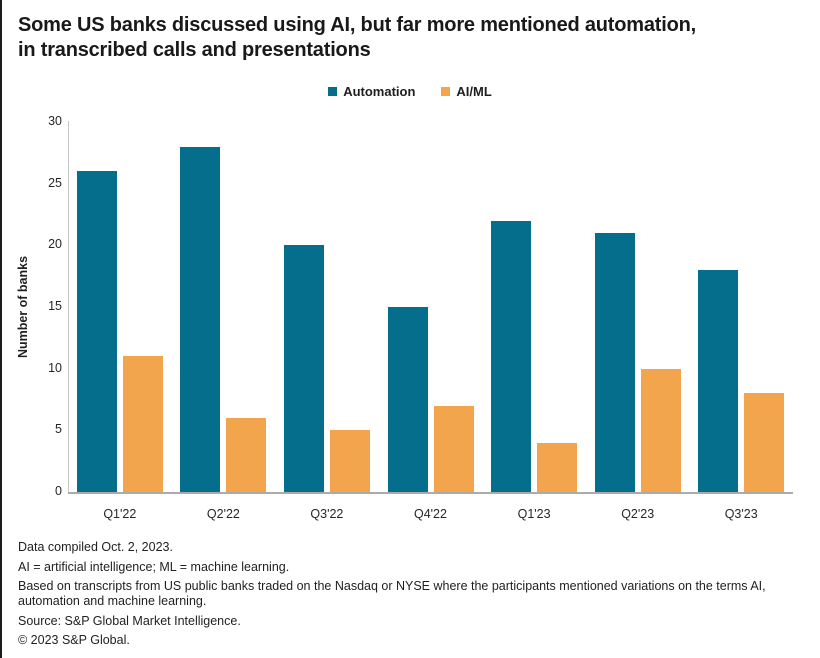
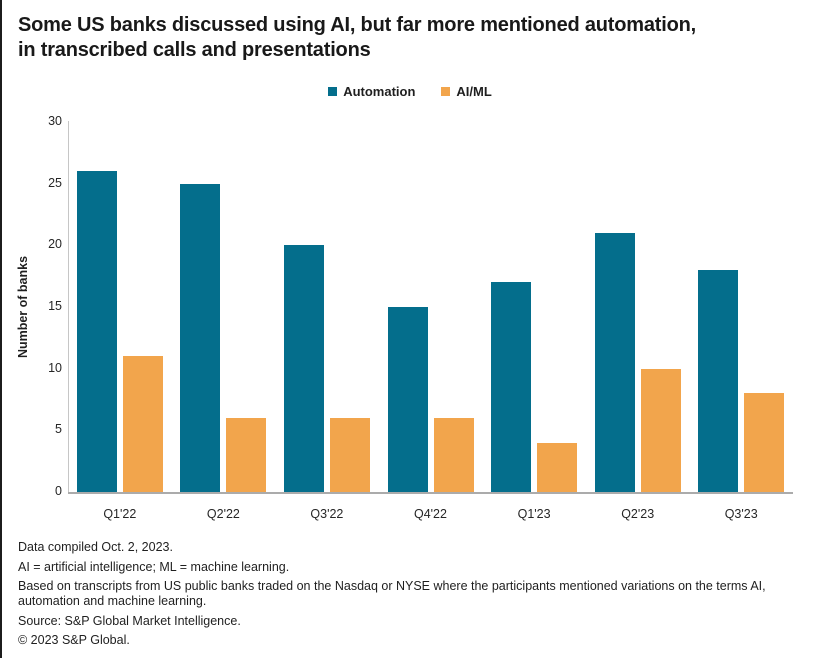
Automation/Q2'22: 28 -> 25
AI/ML/Q3'22: 5 -> 6
AI/ML/Q4'22: 7 -> 6
Automation/Q1'23: 22 -> 17
